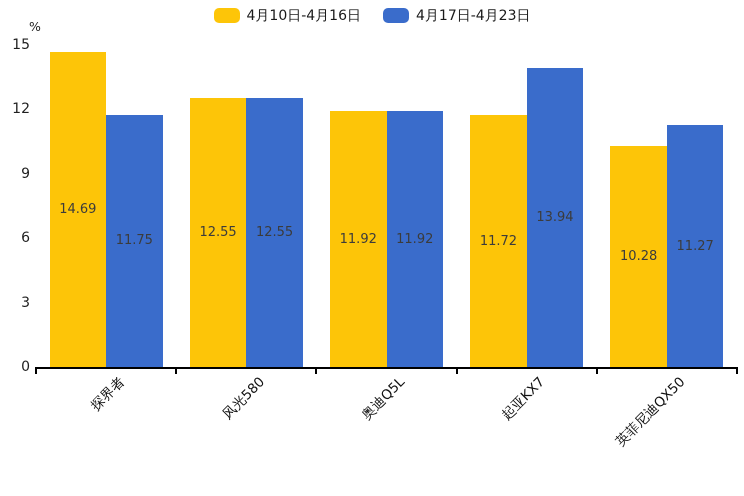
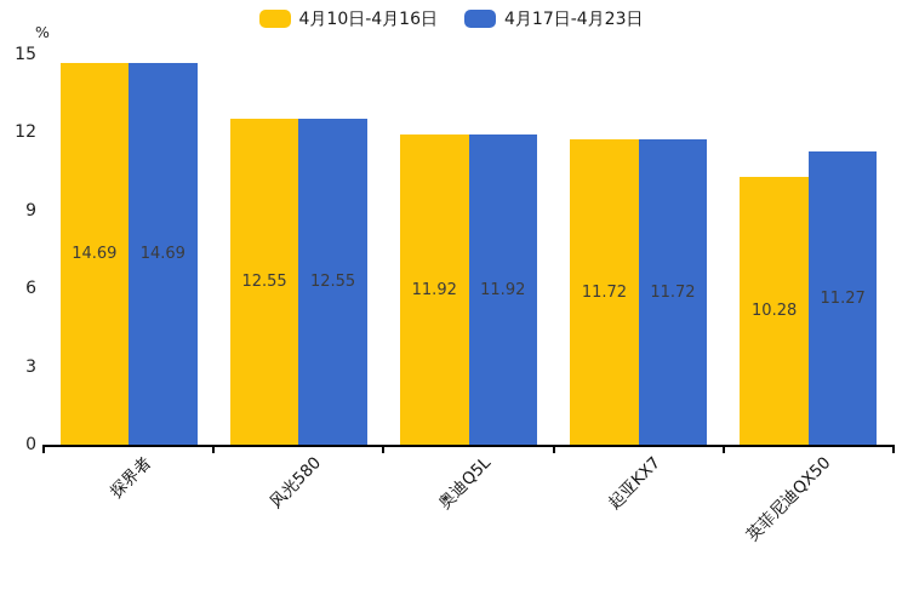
4月17日-4月23日/探界者: 11.75 -> 14.69
4月17日-4月23日/起亚KX7: 13.94 -> 11.72
